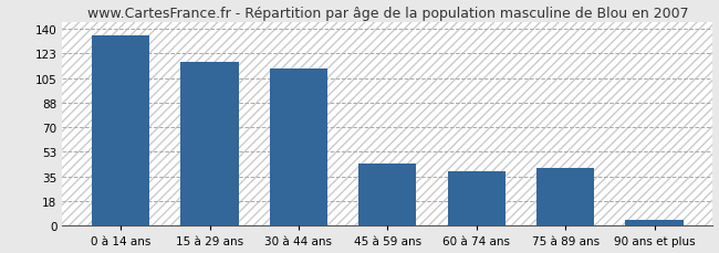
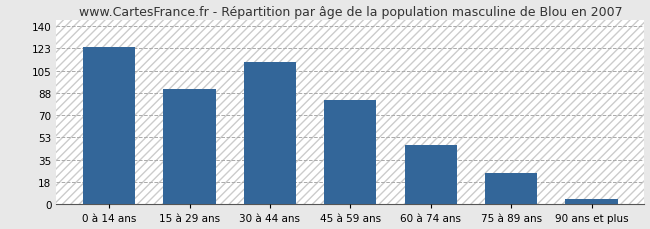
0 à 14 ans: 136 -> 124
15 à 29 ans: 117 -> 91
45 à 59 ans: 44 -> 82
60 à 74 ans: 39 -> 47
75 à 89 ans: 41 -> 25
